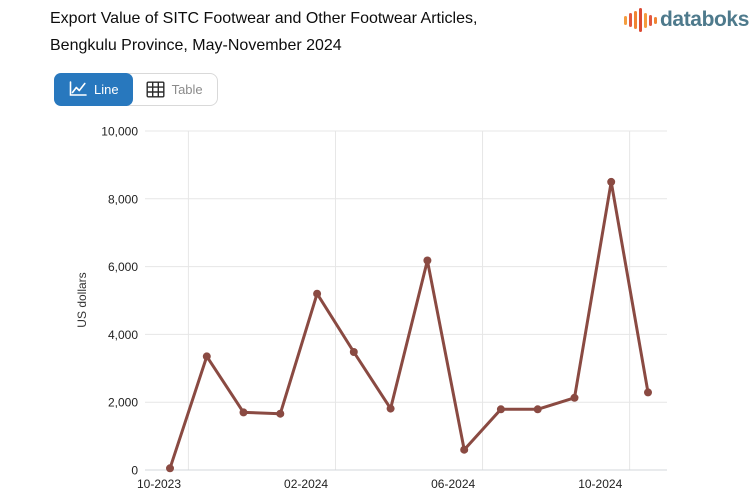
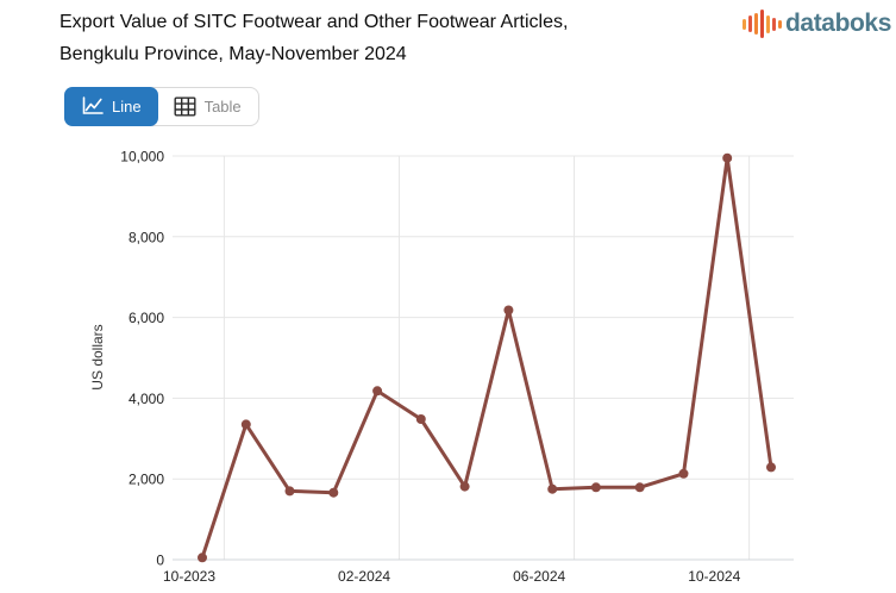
02-2024: 5200 -> 4200
06-2024: 600 -> 1800
10-2024: 8500 -> 10000
